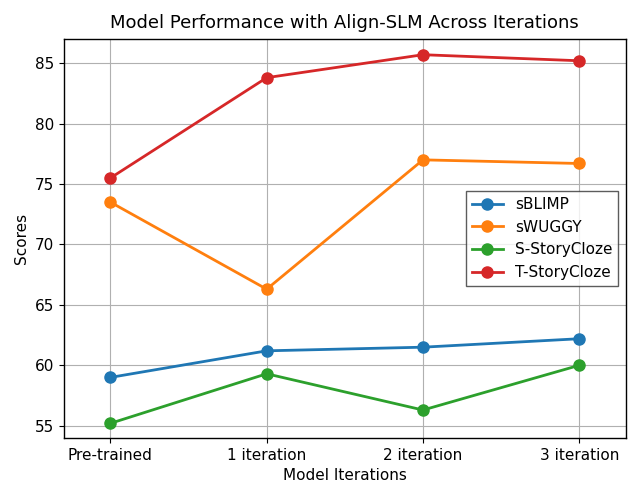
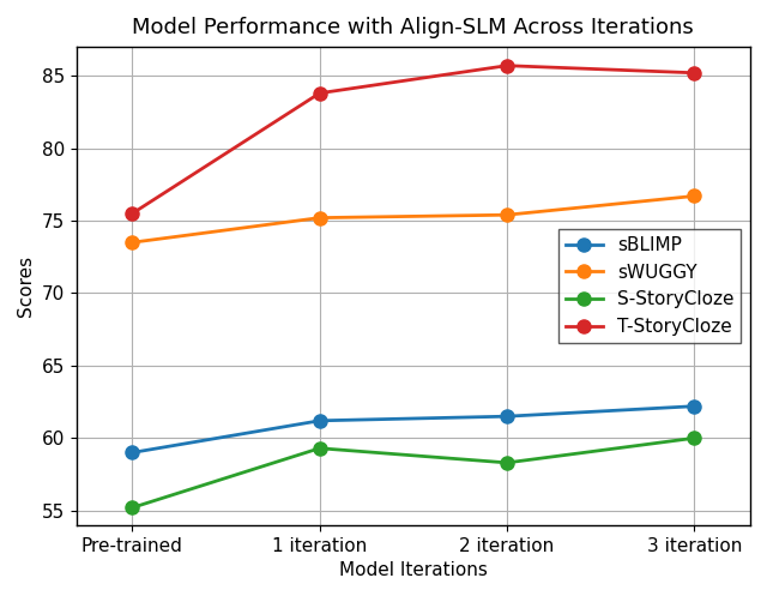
sWUGGY/1 iteration: 66.3 -> 75.2
sWUGGY/2 iteration: 77.0 -> 75.4
S-StoryCloze/2 iteration: 56.3 -> 58.3
